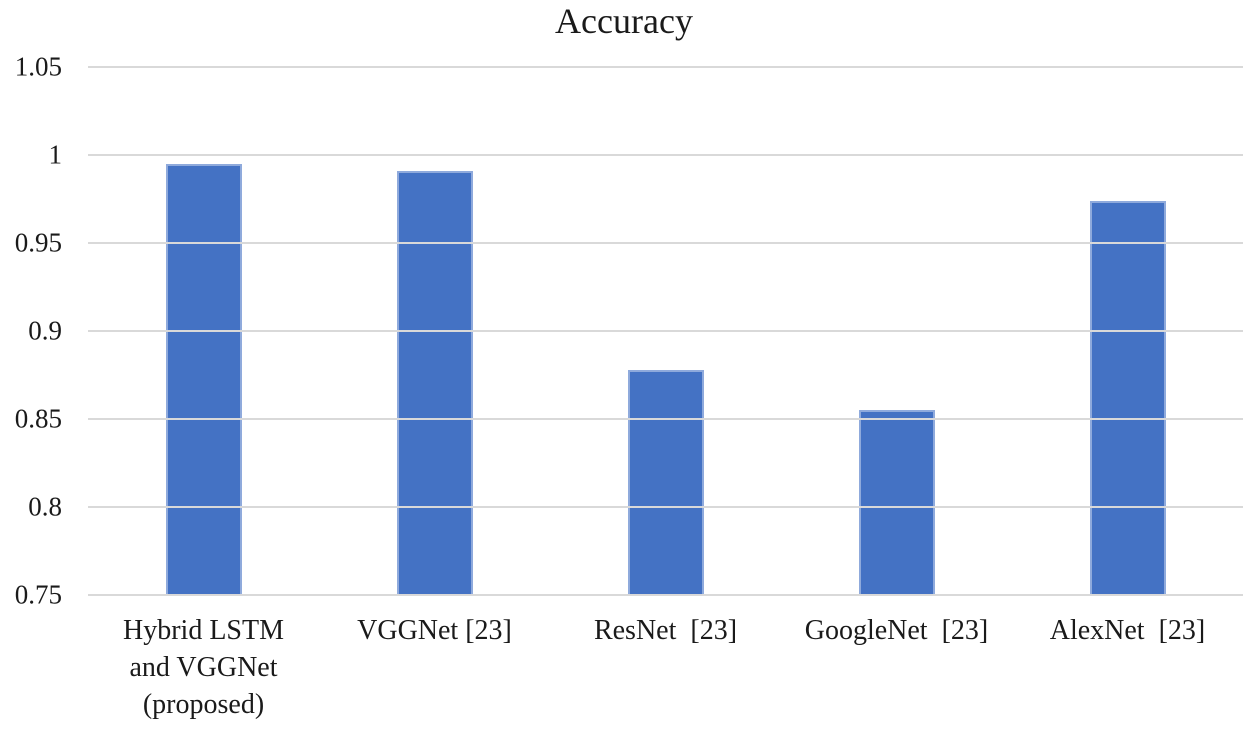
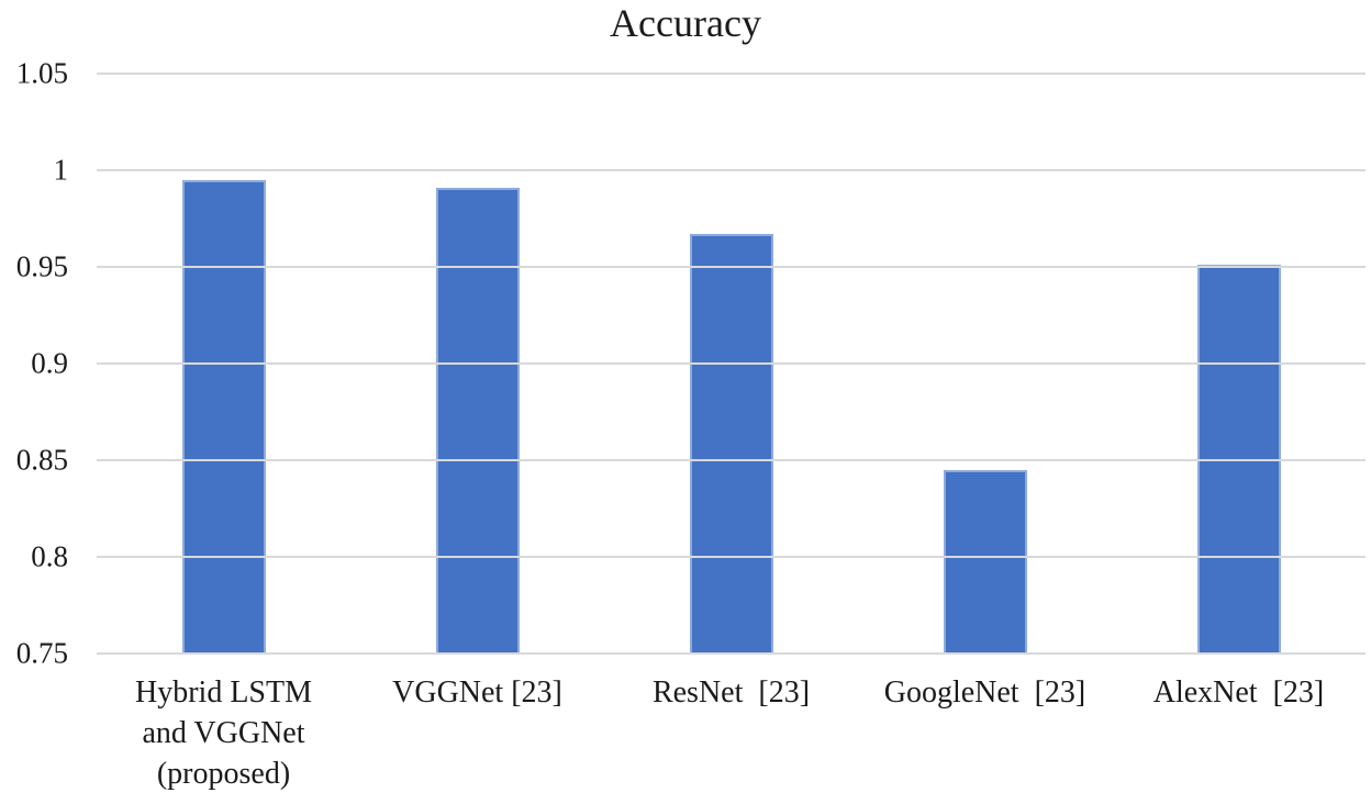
ResNet [23]: 0.878 -> 0.967
GoogleNet [23]: 0.855 -> 0.845
AlexNet [23]: 0.974 -> 0.951
